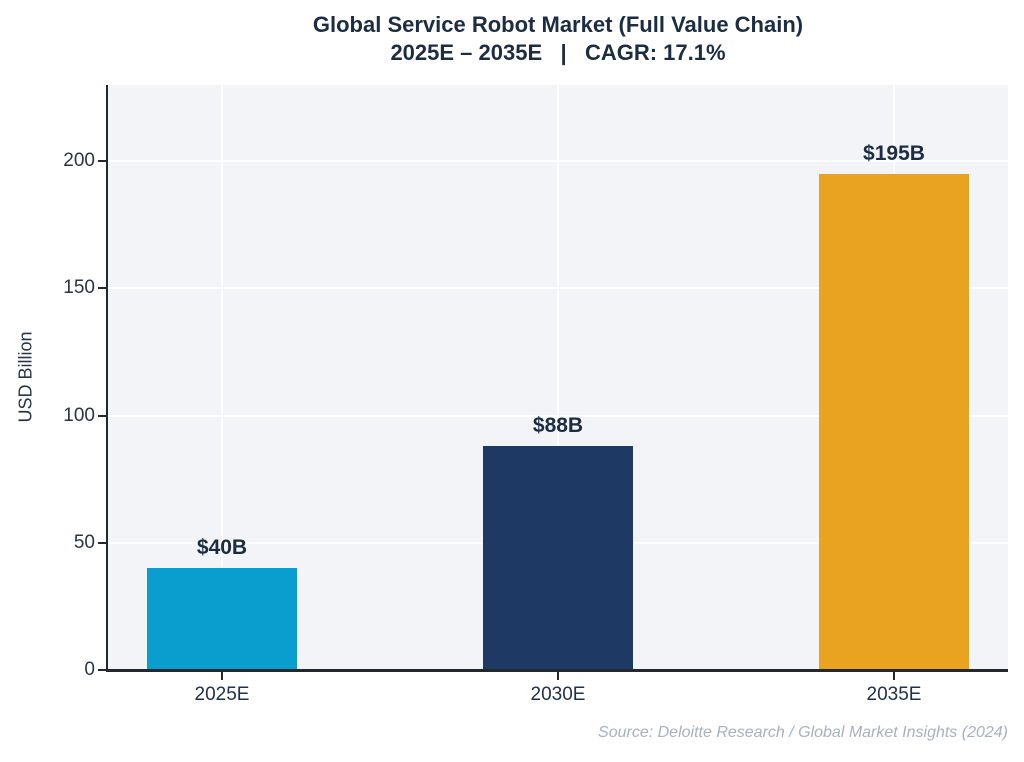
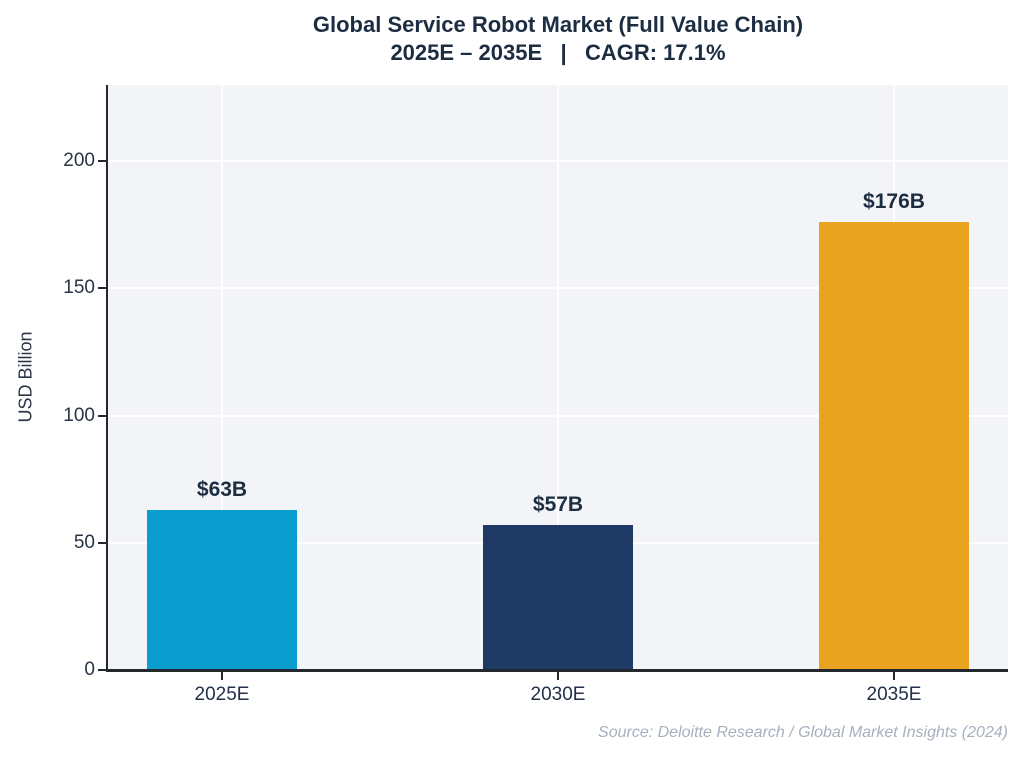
2025E: $40B -> $63B
2030E: $88B -> $57B
2035E: $195B -> $176B
